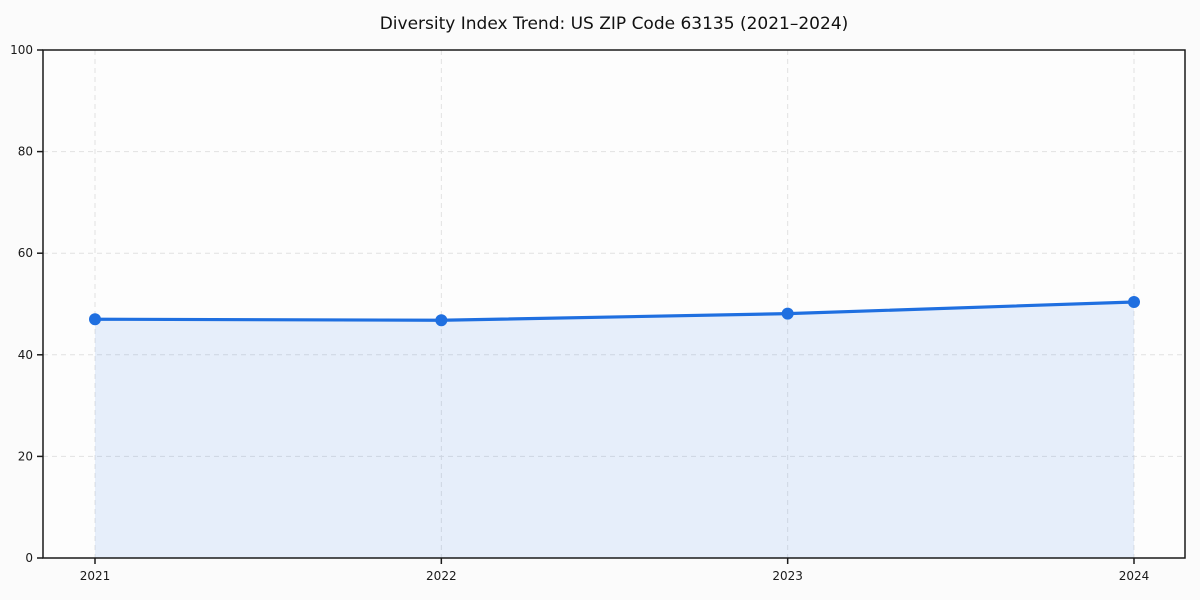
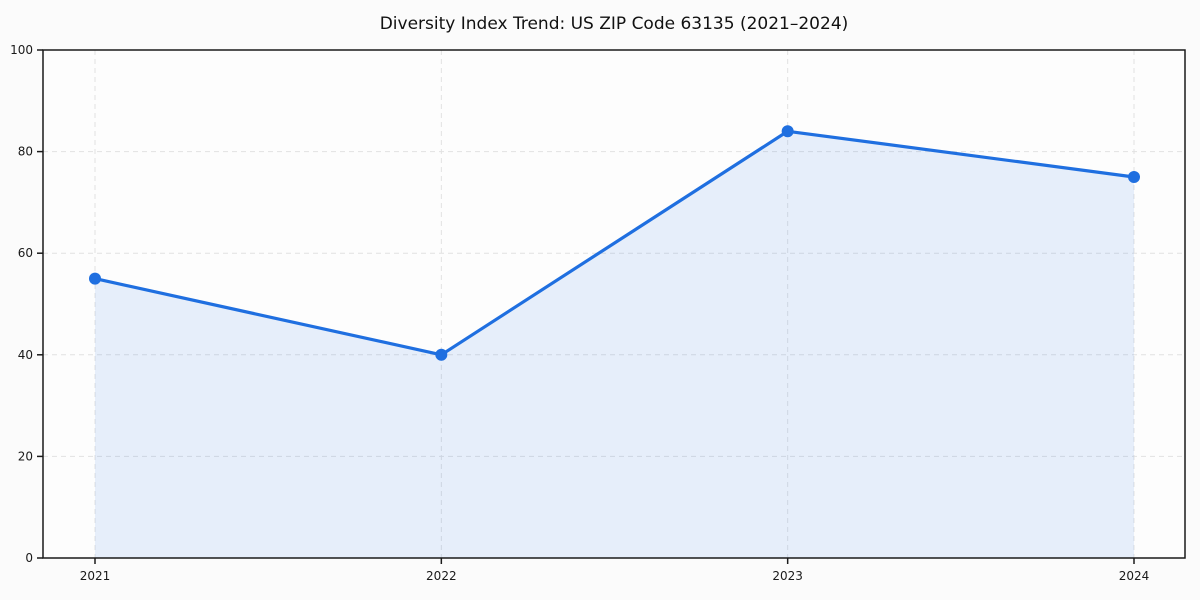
2021: 47 -> 55
2022: 47 -> 40
2023: 48 -> 84
2024: 50 -> 75
